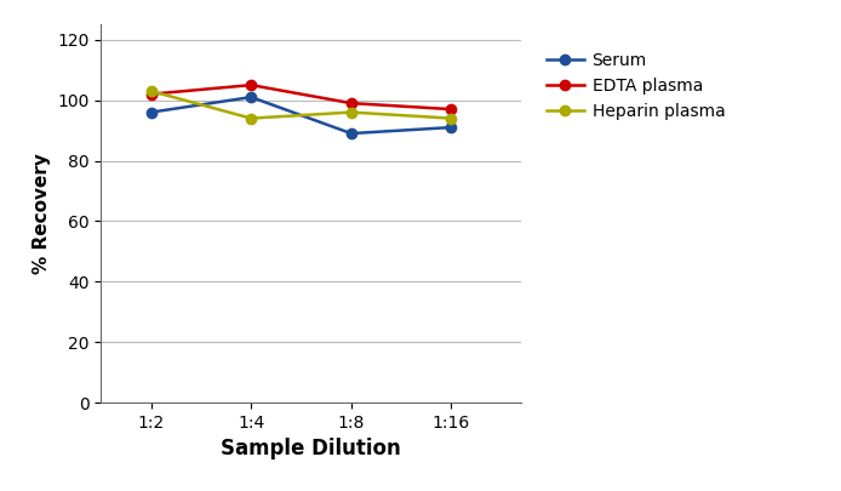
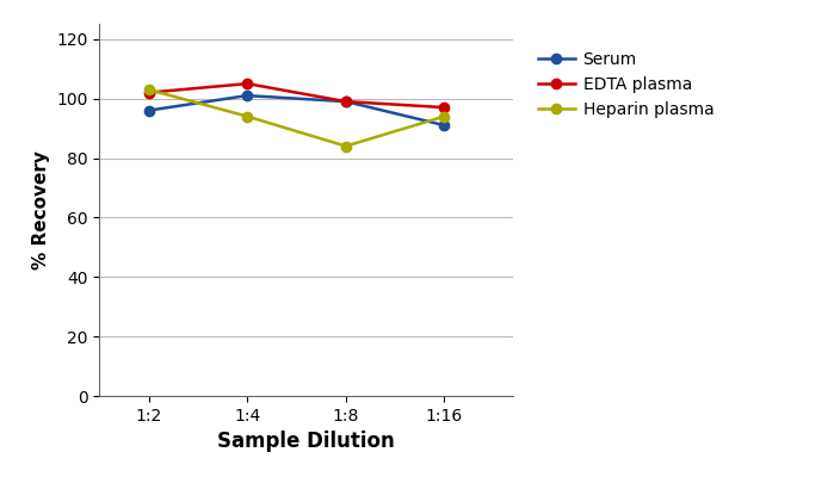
Serum/1:8: 89 -> 99
Heparin plasma/1:8: 96 -> 84
